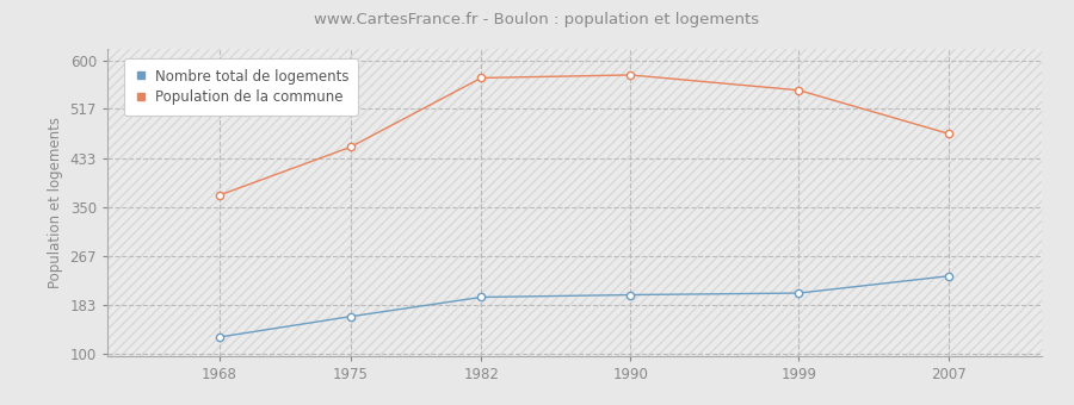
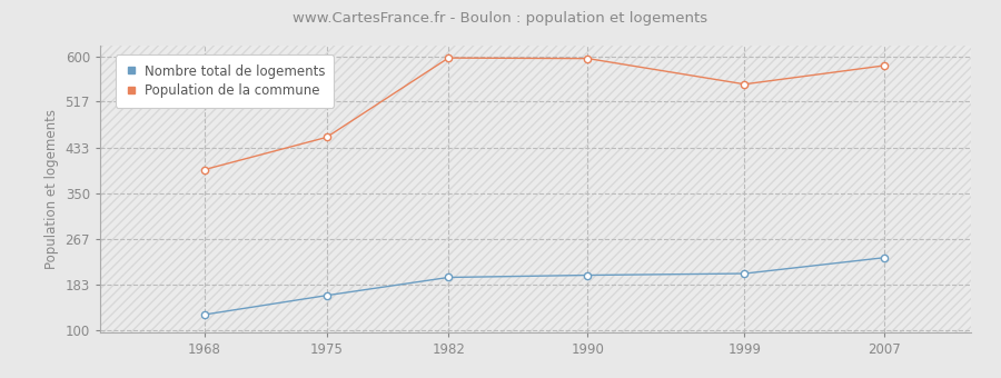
Population de la commune/1968: 370 -> 393
Population de la commune/1982: 570 -> 597
Population de la commune/1990: 575 -> 596
Population de la commune/2007: 475 -> 583
